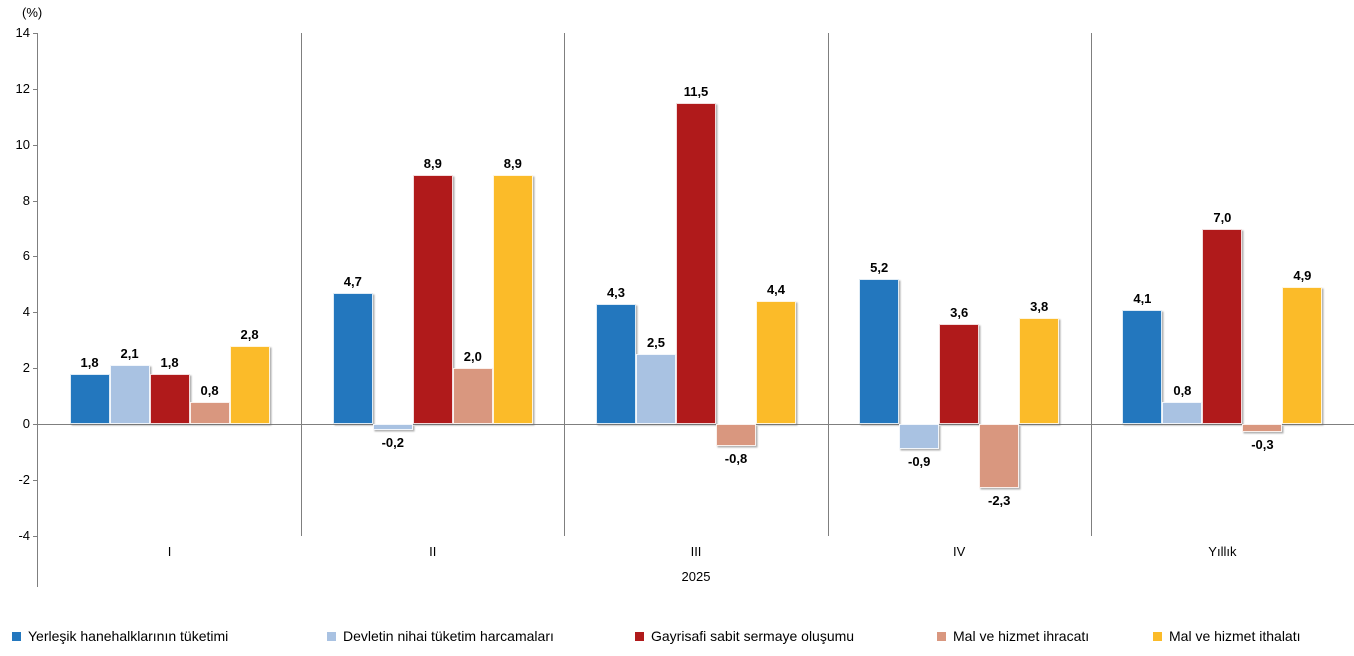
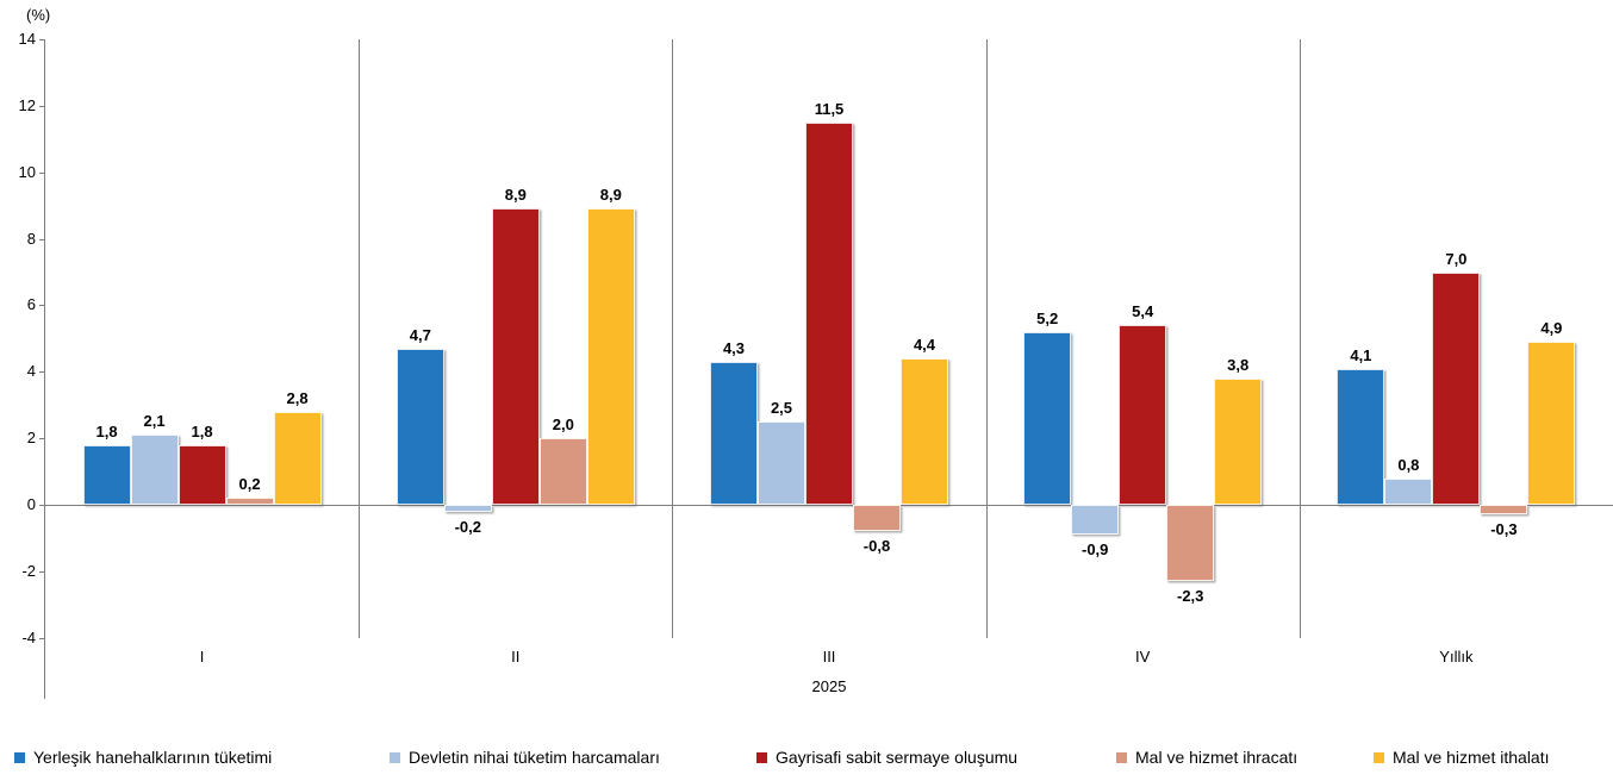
Mal ve hizmet ihracatı/I: 0,8 -> 0,2
Gayrisafi sabit sermaye oluşumu/IV: 3,6 -> 5,4
